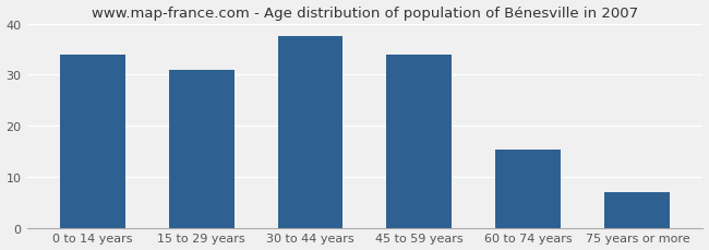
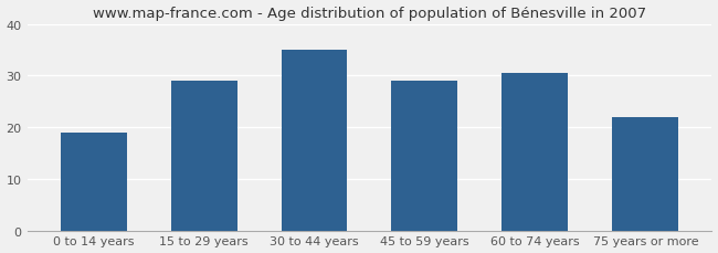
0 to 14 years: 34.0 -> 19.0
15 to 29 years: 31.0 -> 29.0
30 to 44 years: 37.5 -> 35.0
45 to 59 years: 34.0 -> 29.0
60 to 74 years: 15.2 -> 30.5
75 years or more: 7.0 -> 22.0
